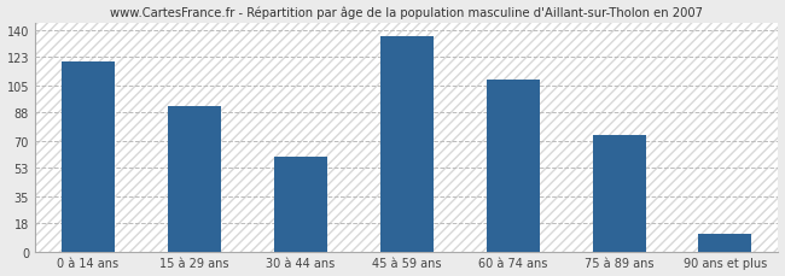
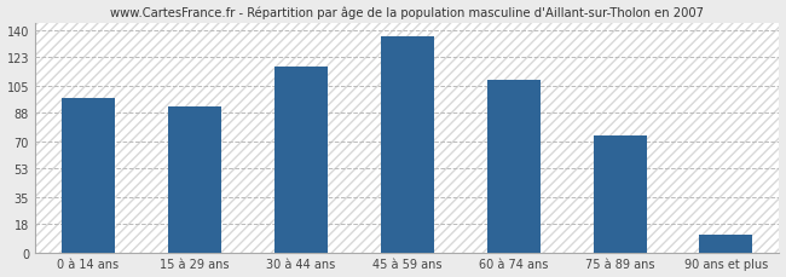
0 à 14 ans: 120 -> 97
30 à 44 ans: 60 -> 117
